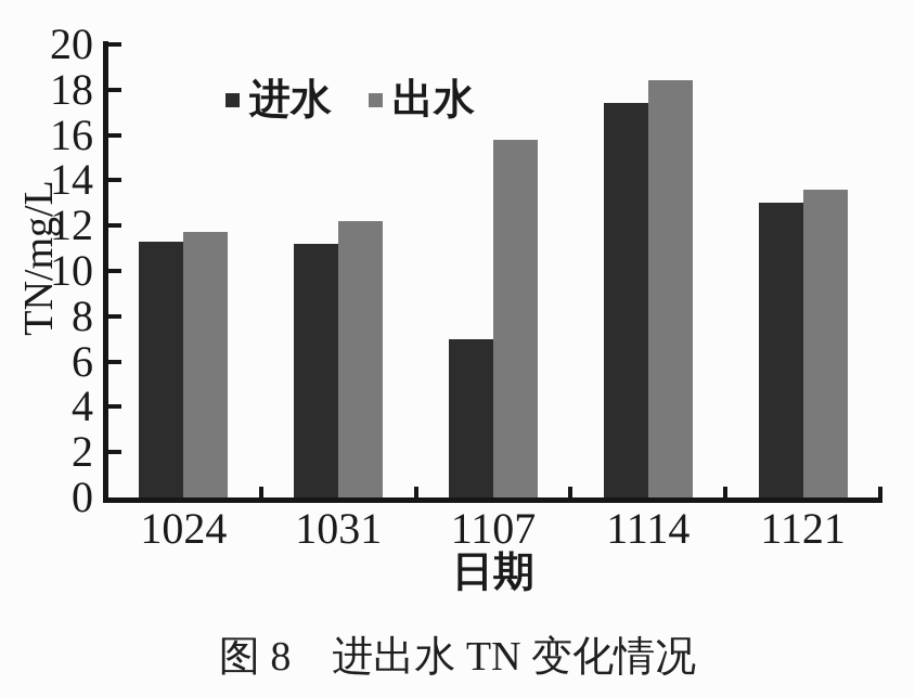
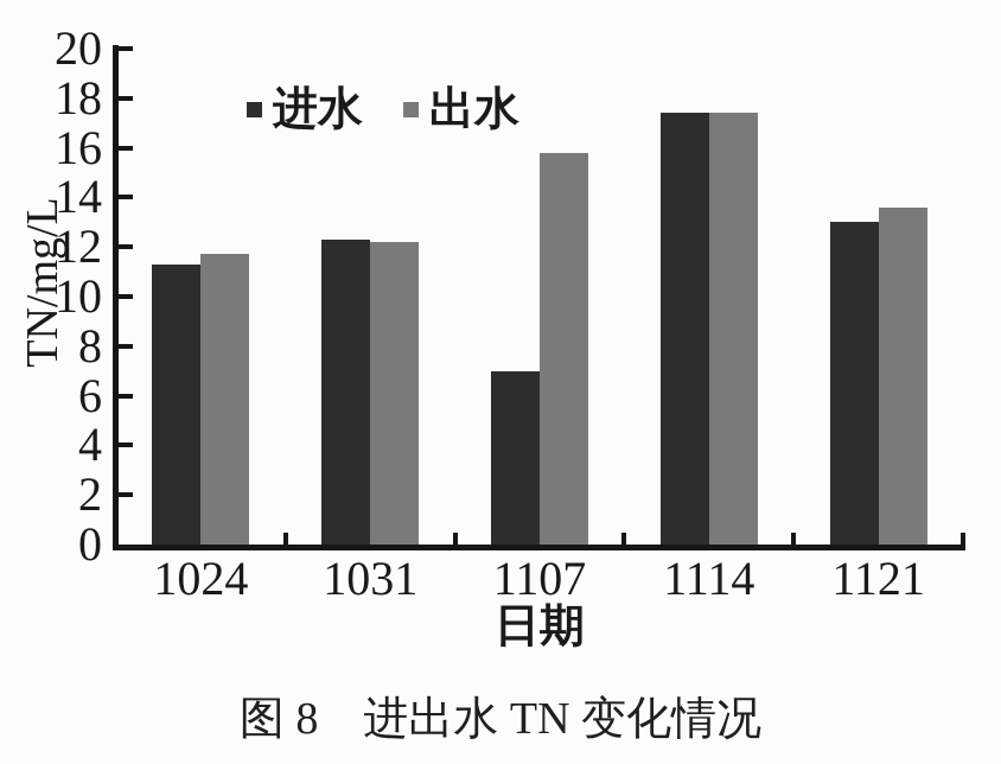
进水/1031: 11.2 -> 12.3
出水/1114: 18.4 -> 17.4
